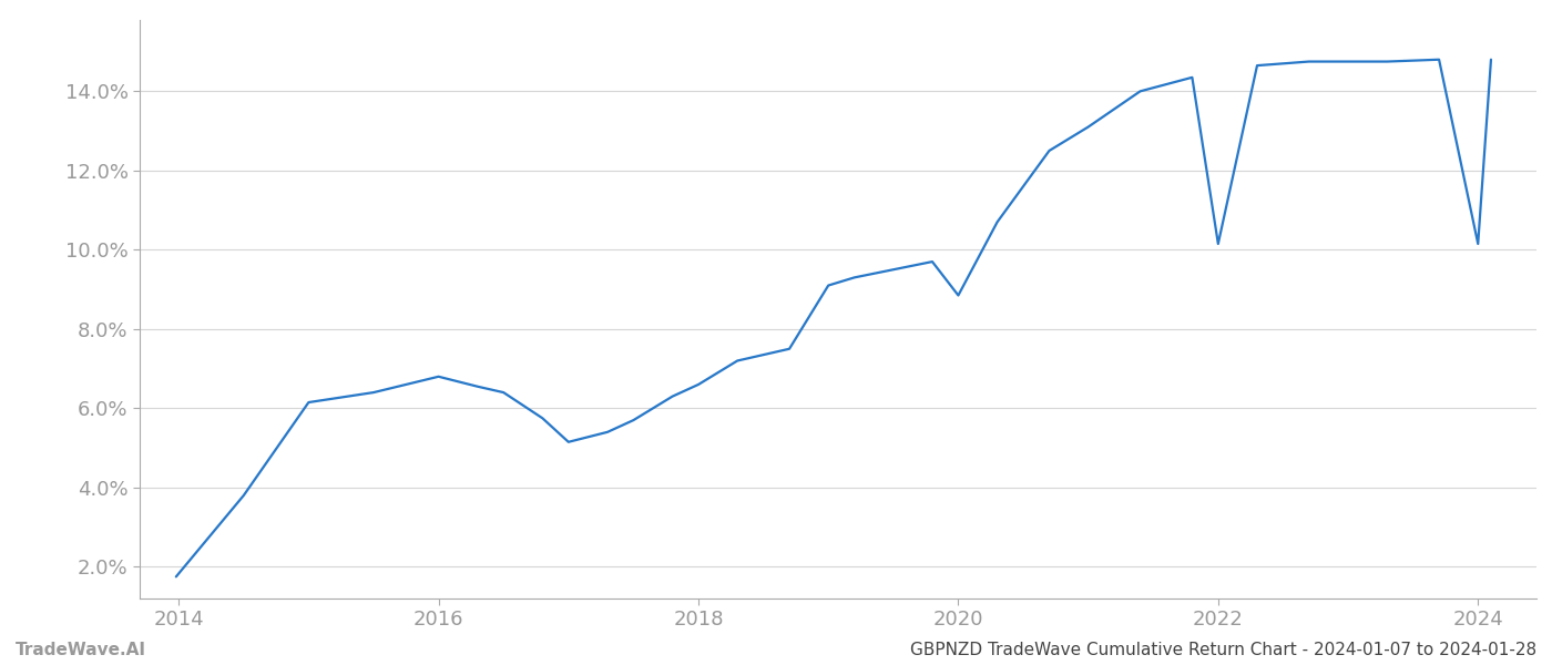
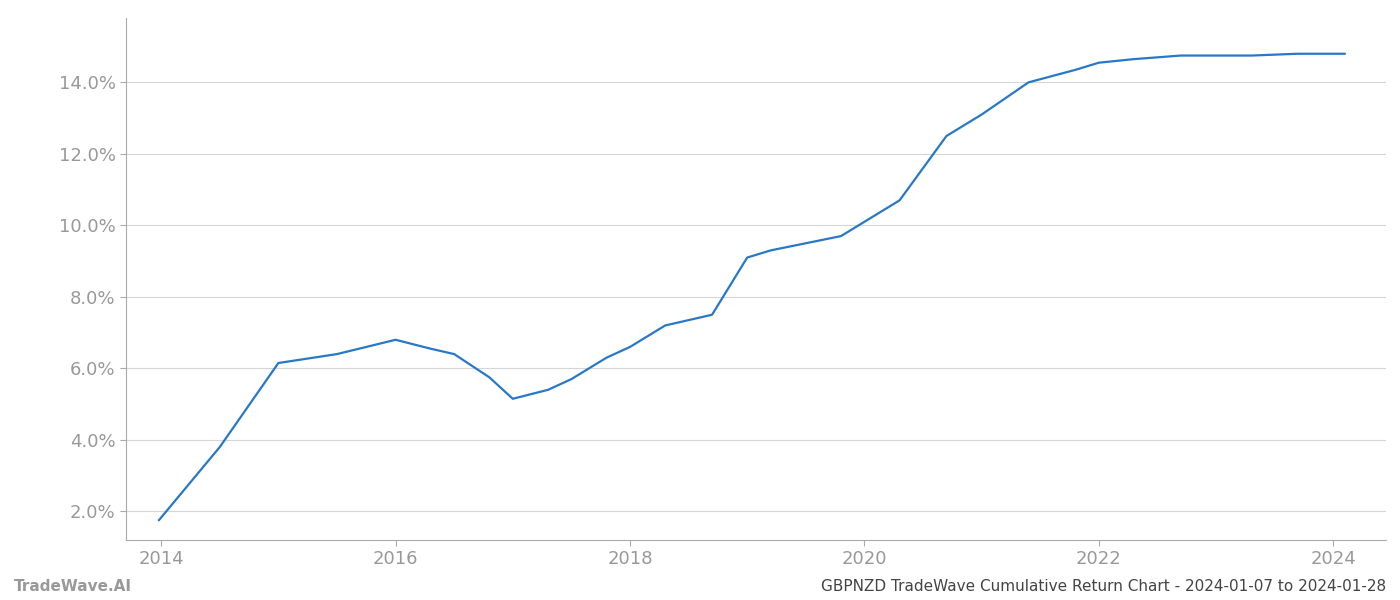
2020: 8.85% -> 10.10%
2022: 10.15% -> 14.55%
2024: 10.15% -> 14.80%
